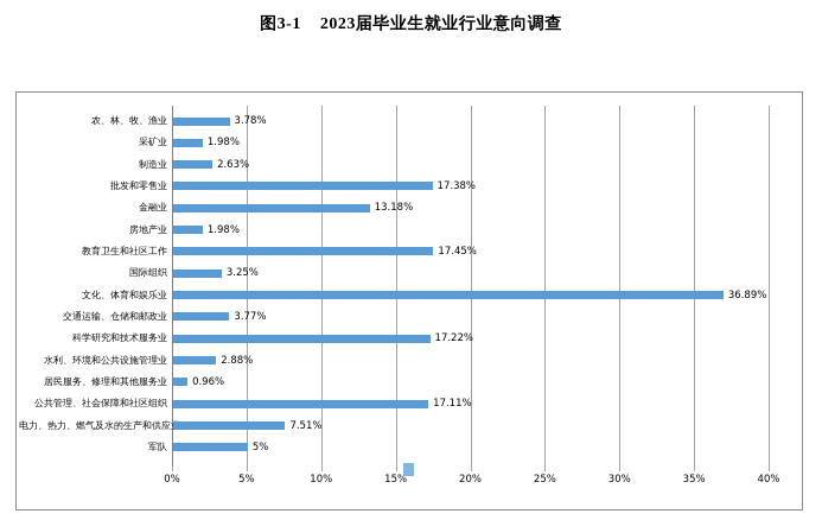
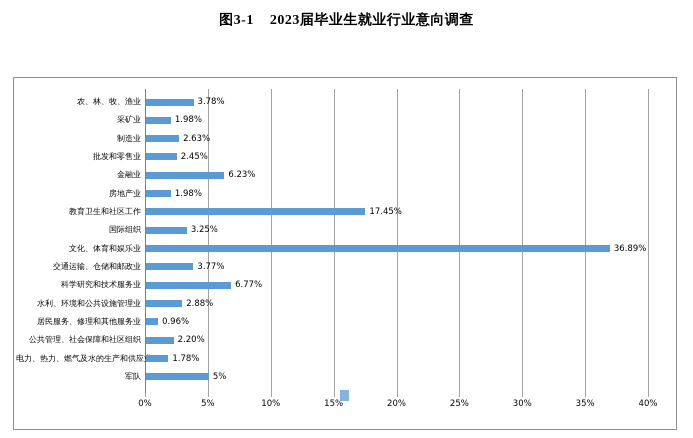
批发和零售业: 17.38% -> 2.45%
金融业: 13.18% -> 6.23%
科学研究和技术服务业: 17.22% -> 6.77%
公共管理、社会保障和社区组织: 17.11% -> 2.20%
电力、热力、燃气及水的生产和供应业: 7.51% -> 1.78%
